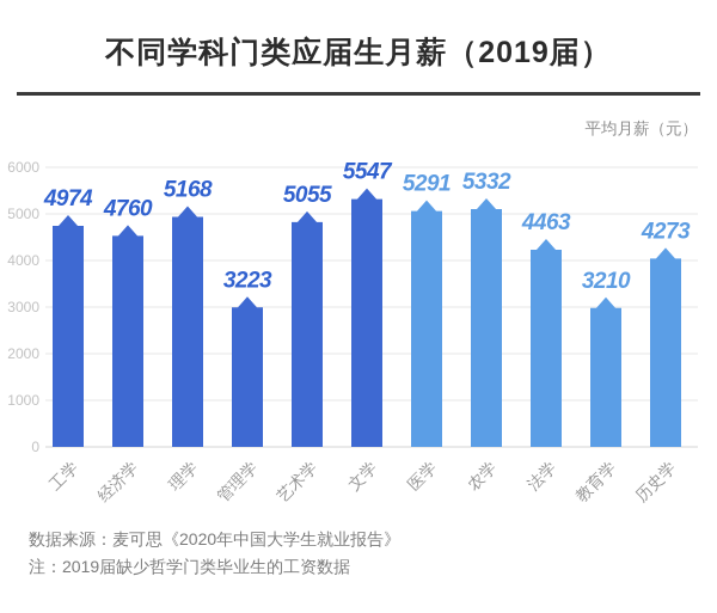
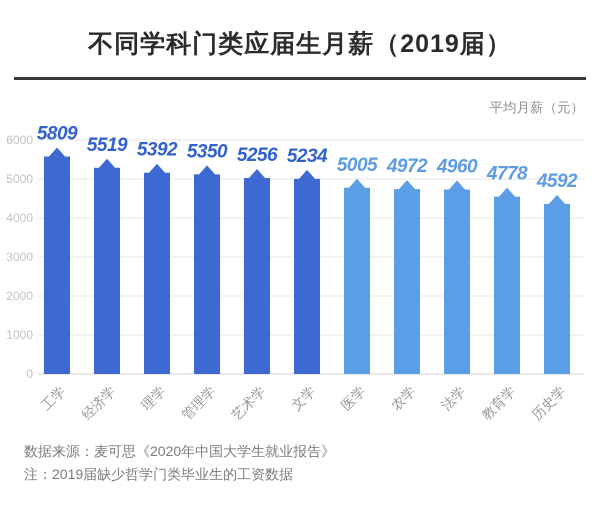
工学: 4974 -> 5809
经济学: 4760 -> 5519
理学: 5168 -> 5392
管理学: 3223 -> 5350
艺术学: 5055 -> 5256
文学: 5547 -> 5234
医学: 5291 -> 5005
农学: 5332 -> 4972
法学: 4463 -> 4960
教育学: 3210 -> 4778
历史学: 4273 -> 4592
